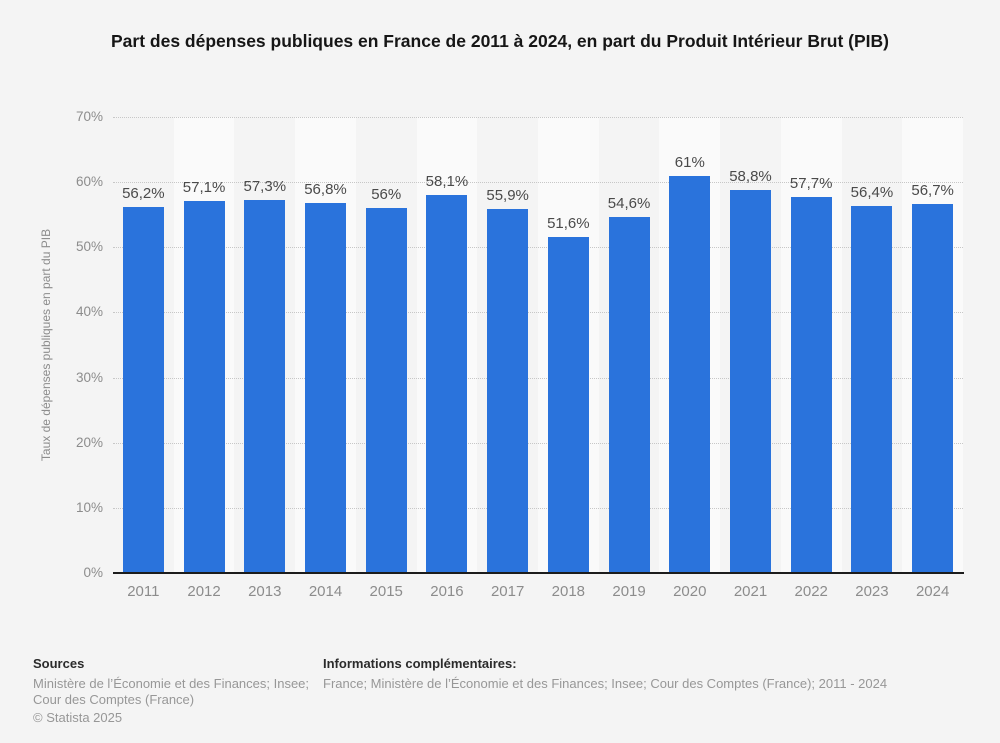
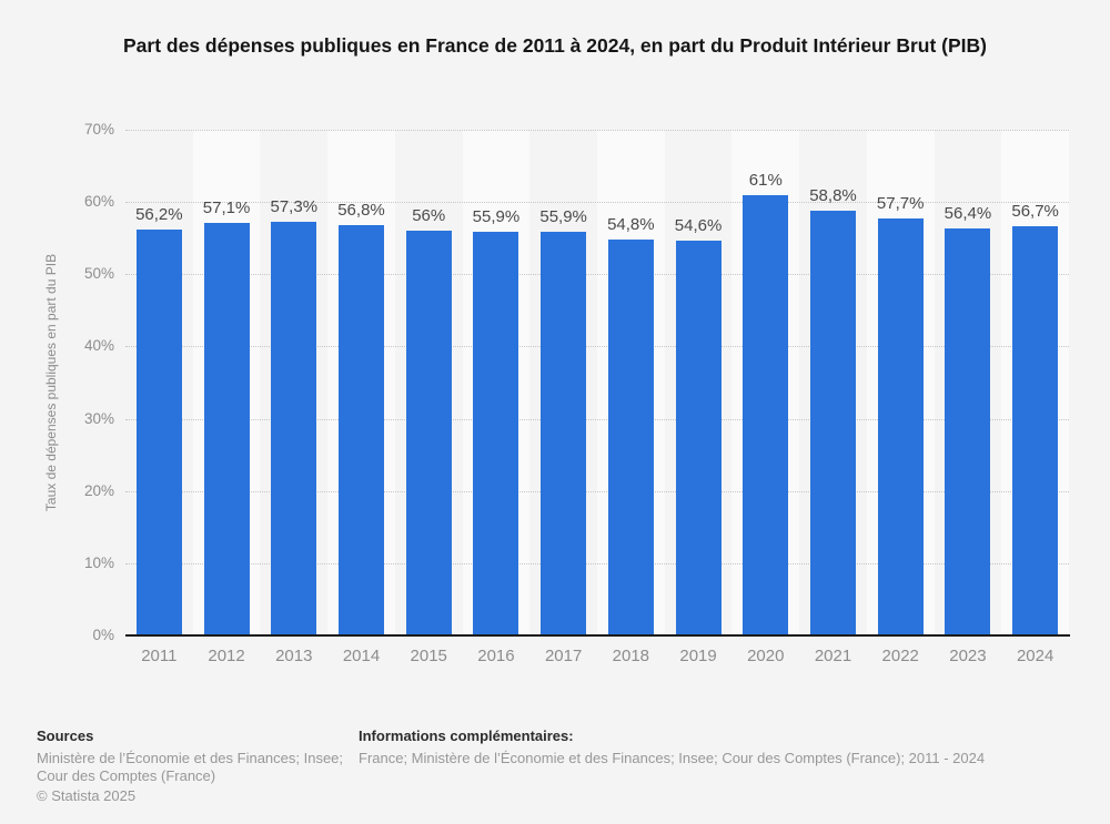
2016: 58,1% -> 55,9%
2018: 51,6% -> 54,8%
